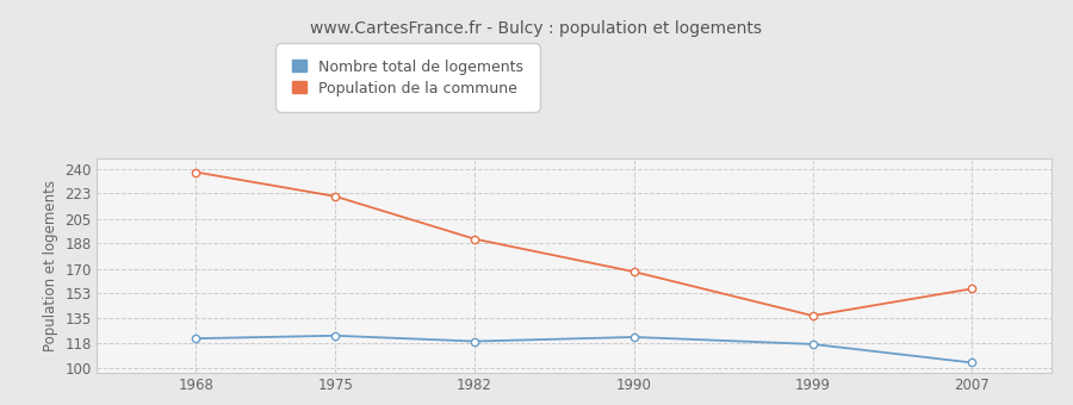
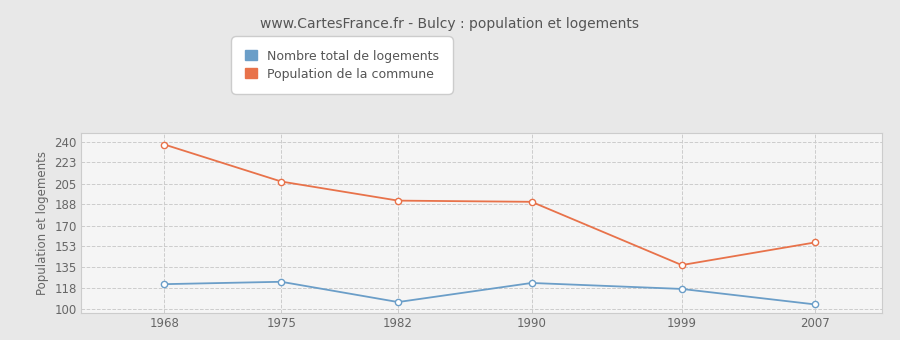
Population de la commune/1975: 221 -> 207
Nombre total de logements/1982: 119 -> 106
Population de la commune/1990: 168 -> 190
